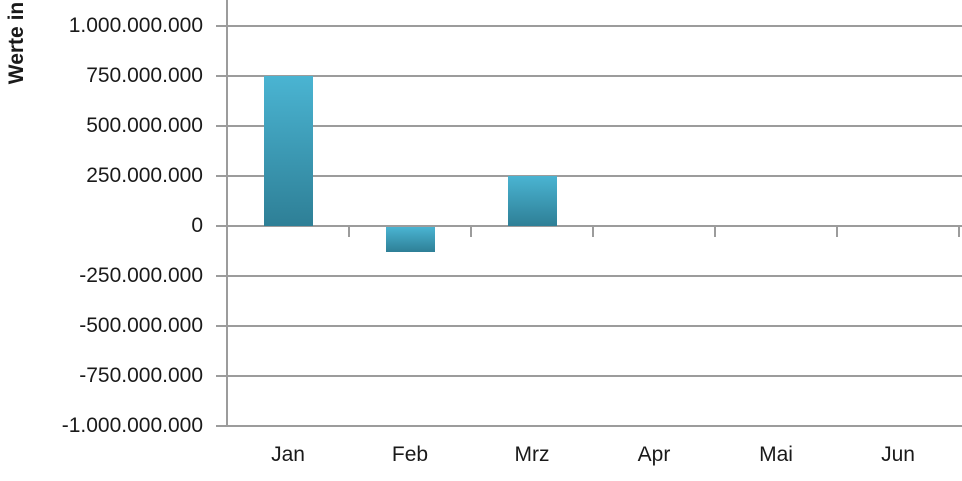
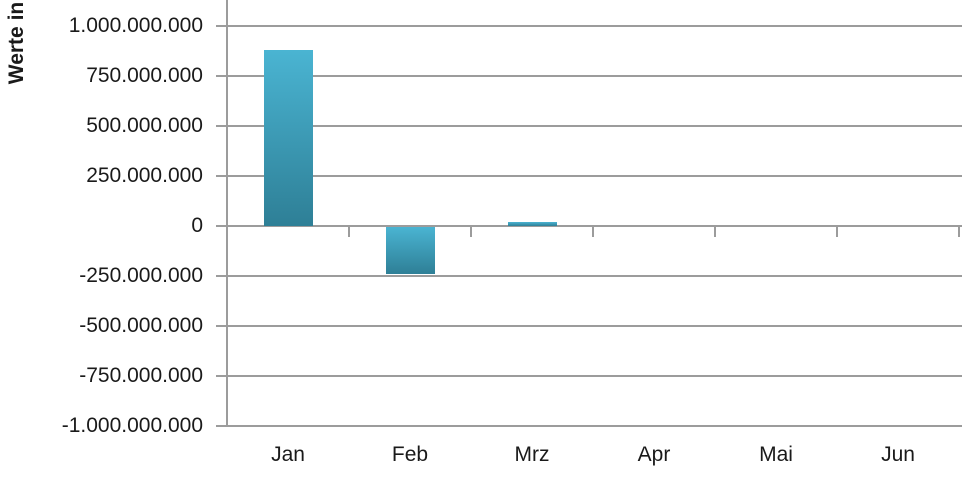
Jan: 750000000 -> 880000000
Feb: -130000000 -> -240000000
Mrz: 250000000 -> 20000000
